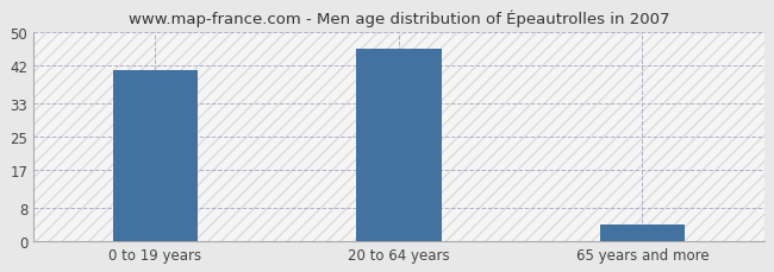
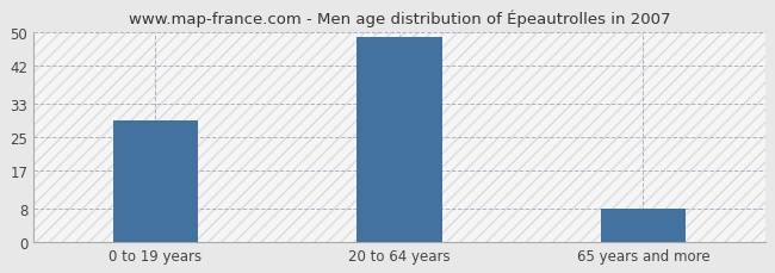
0 to 19 years: 41 -> 29
20 to 64 years: 46 -> 49
65 years and more: 4 -> 8
